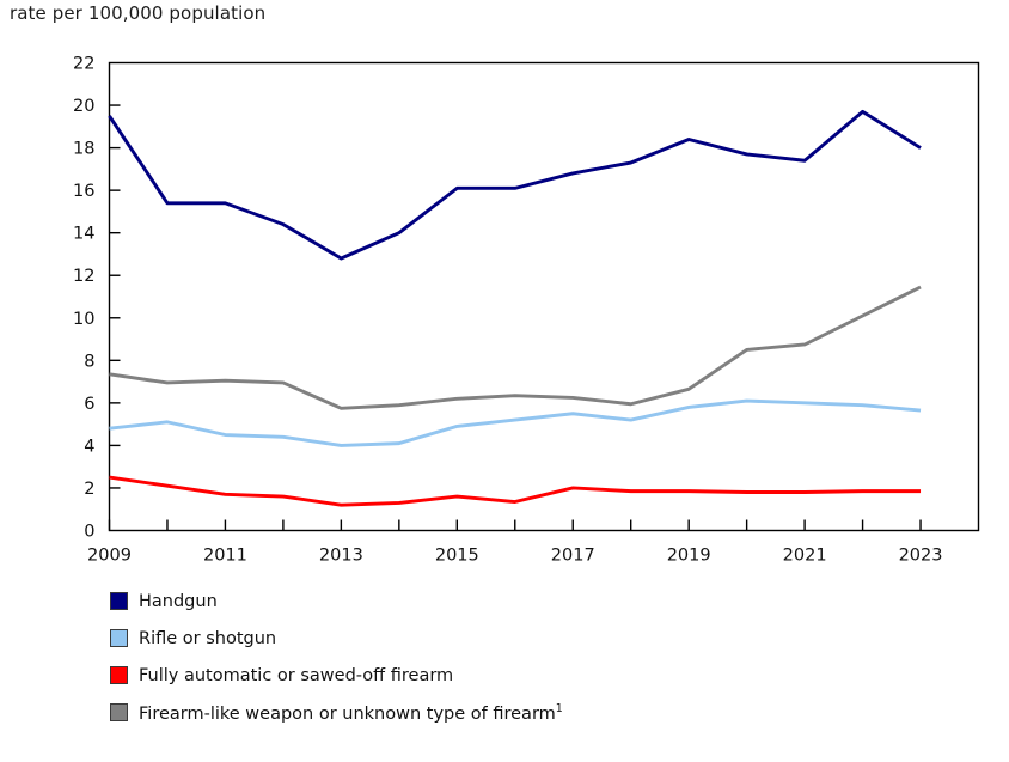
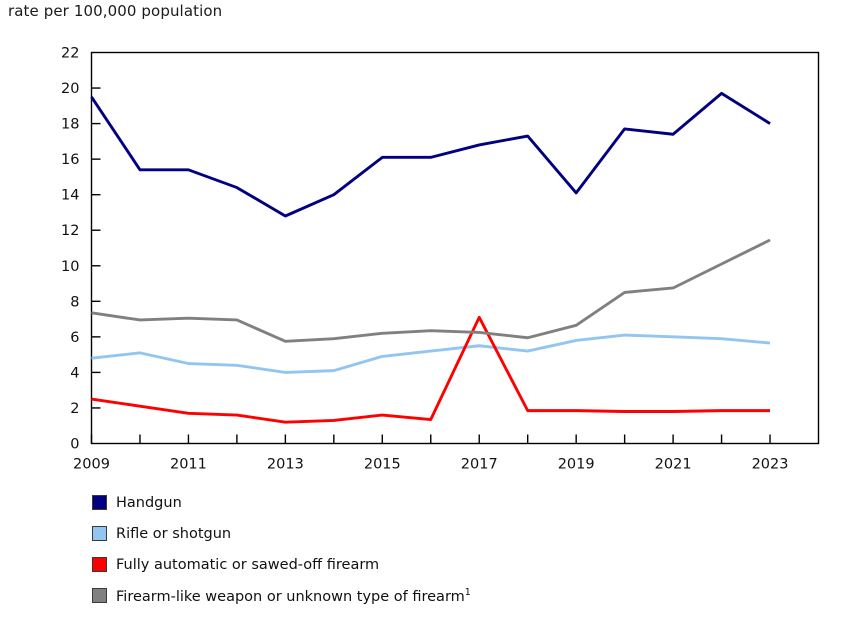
Fully automatic or sawed-off firearm/2017: 2.0 -> 7.1
Handgun/2019: 18.4 -> 14.1
